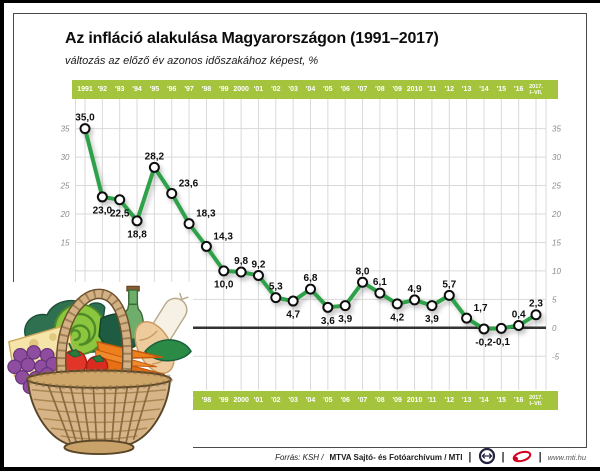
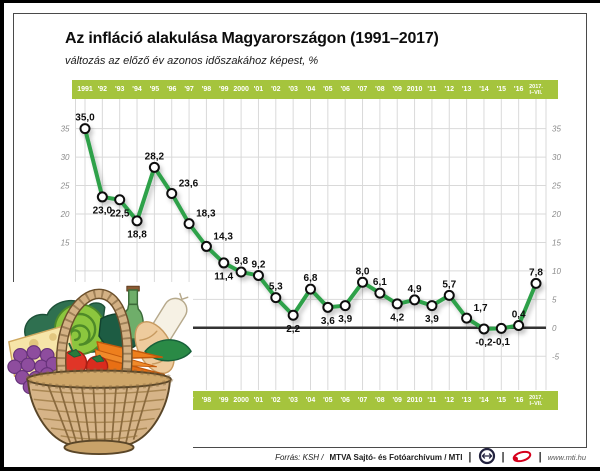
'99: 10,0 -> 11,4
'03: 4,7 -> 2,2
2017. I–VII.: 2,3 -> 7,8
